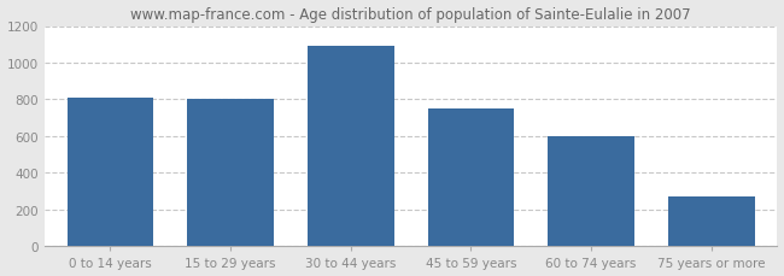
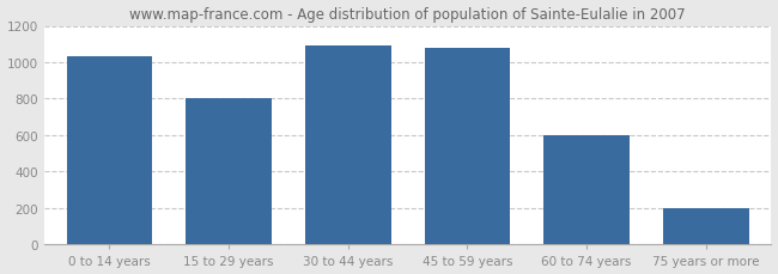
0 to 14 years: 810 -> 1030
45 to 59 years: 750 -> 1080
75 years or more: 270 -> 200
